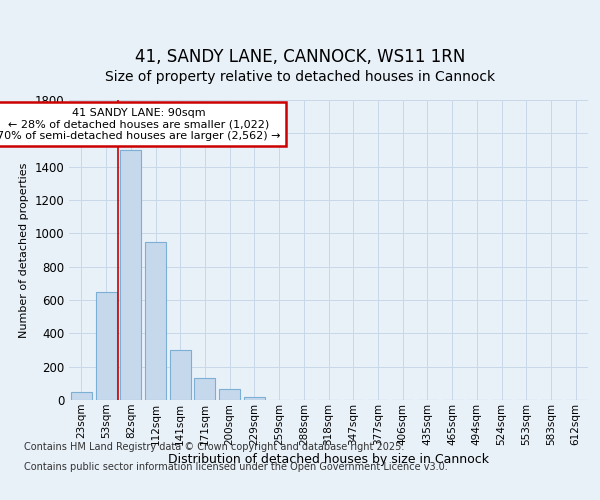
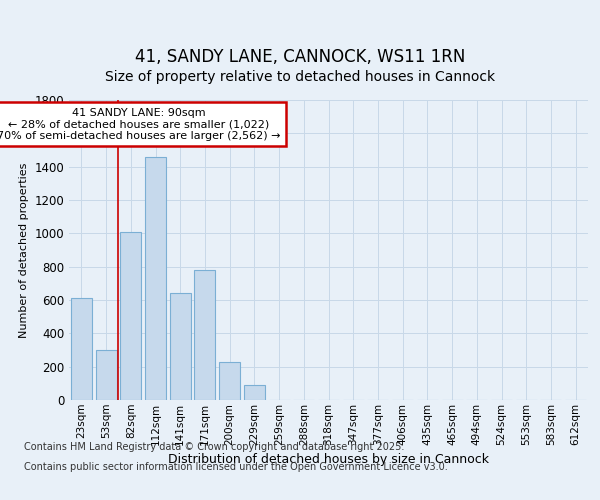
23sqm: 50 -> 610
53sqm: 650 -> 300
82sqm: 1500 -> 1010
112sqm: 950 -> 1460
141sqm: 300 -> 640
171sqm: 140 -> 780
200sqm: 60 -> 230
229sqm: 20 -> 90
